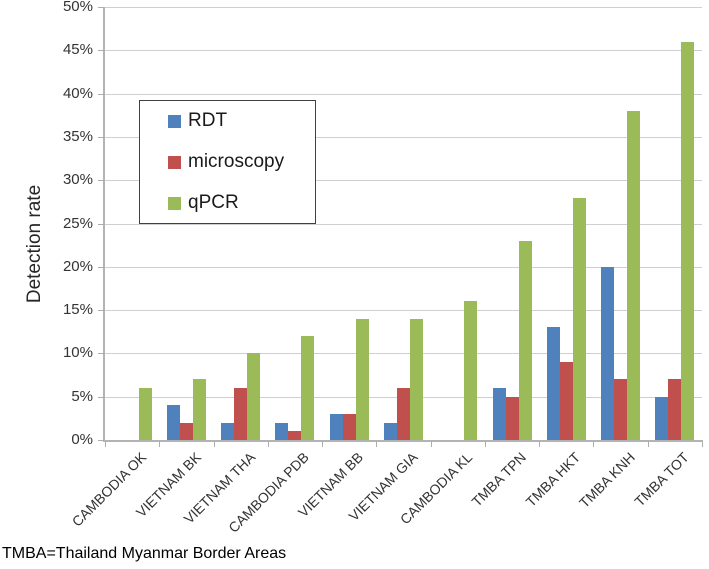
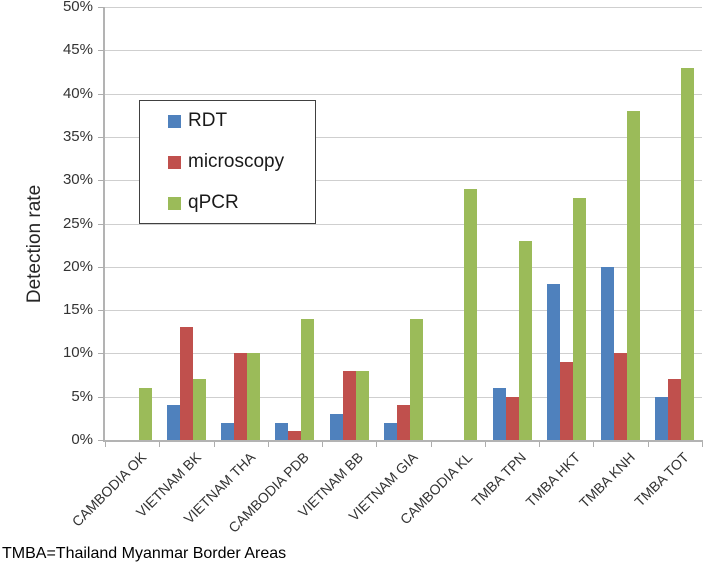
microscopy/VIETNAM BK: 2% -> 13%
microscopy/VIETNAM THA: 6% -> 10%
qPCR/CAMBODIA PDB: 12% -> 14%
microscopy/VIETNAM BB: 3% -> 8%
qPCR/VIETNAM BB: 14% -> 8%
microscopy/VIETNAM GIA: 6% -> 4%
qPCR/CAMBODIA KL: 16% -> 29%
RDT/TMBA HKT: 13% -> 18%
microscopy/TMBA KNH: 7% -> 10%
qPCR/TMBA TOT: 46% -> 43%
